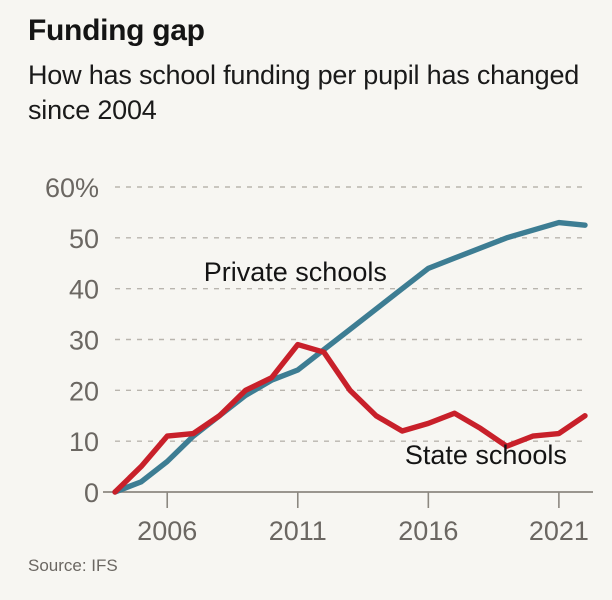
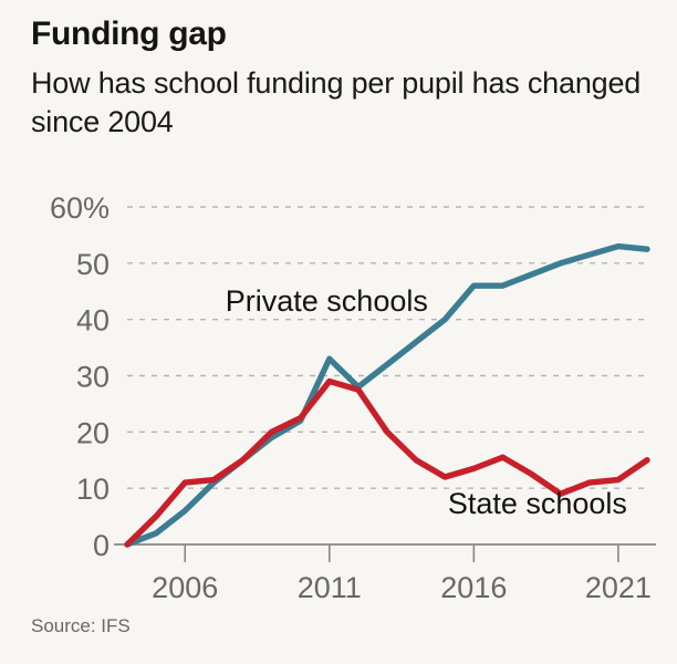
Private schools/2011: 24% -> 33%
Private schools/2016: 44% -> 46%
